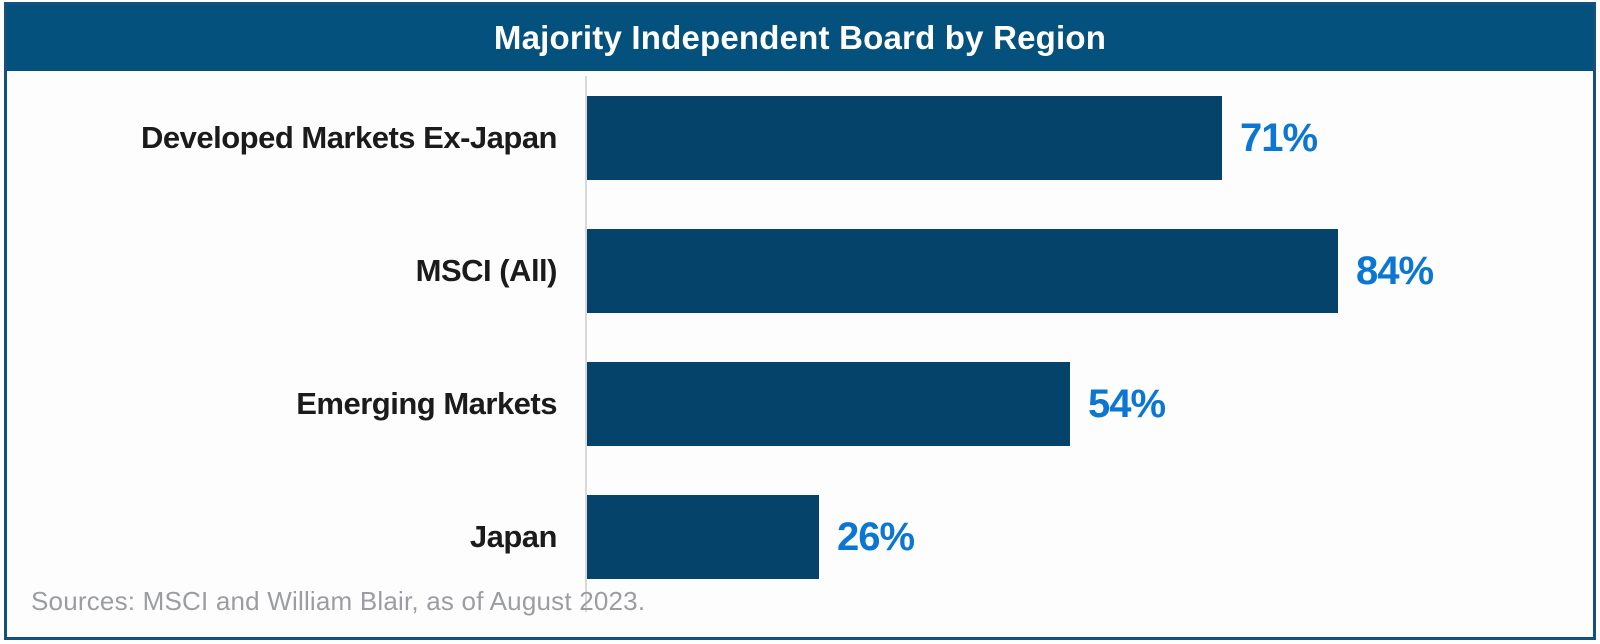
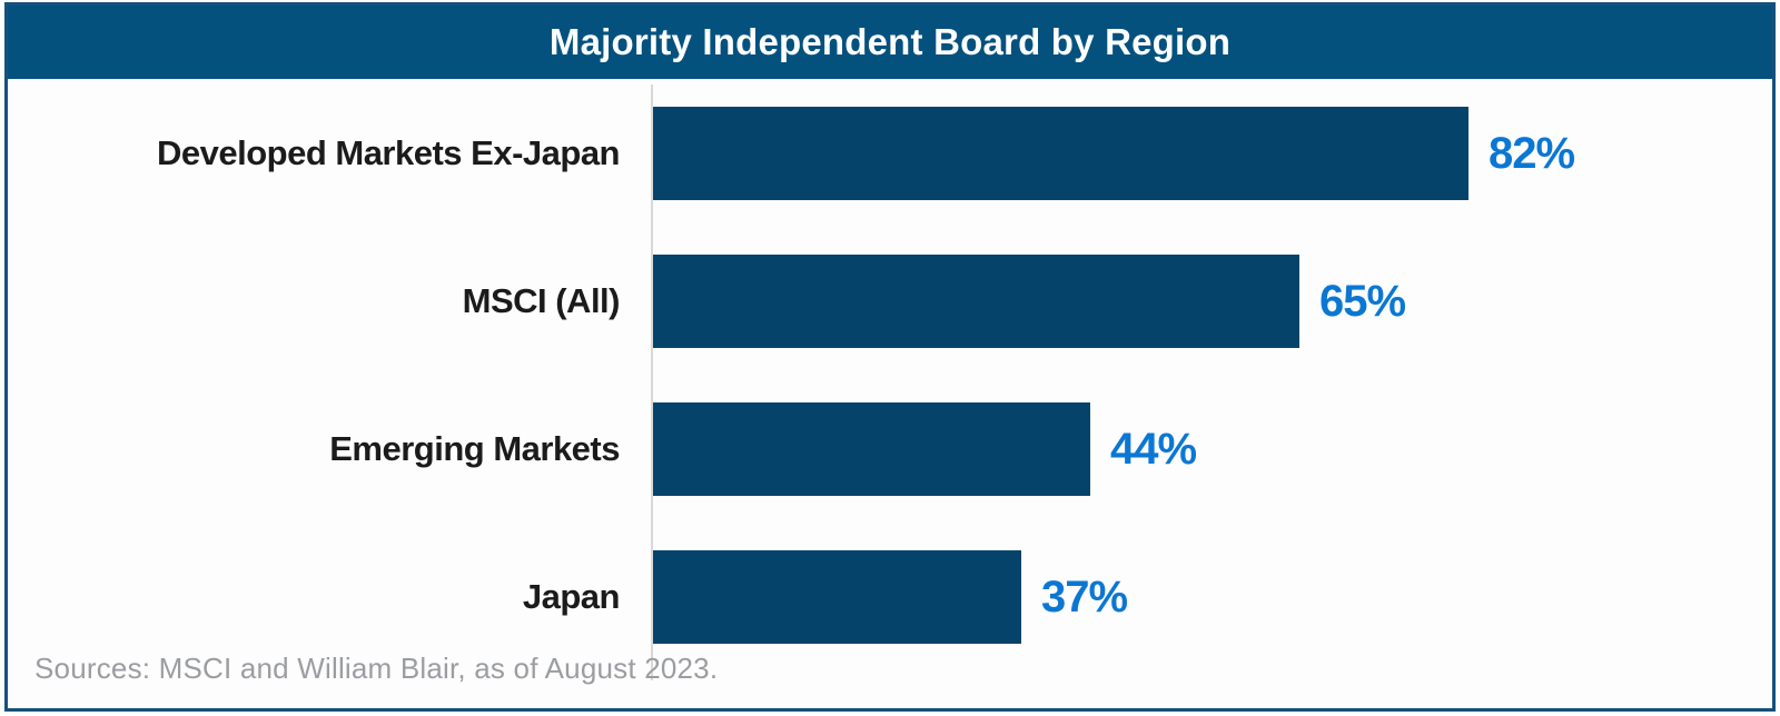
Developed Markets Ex-Japan: 71% -> 82%
MSCI (All): 84% -> 65%
Emerging Markets: 54% -> 44%
Japan: 26% -> 37%
